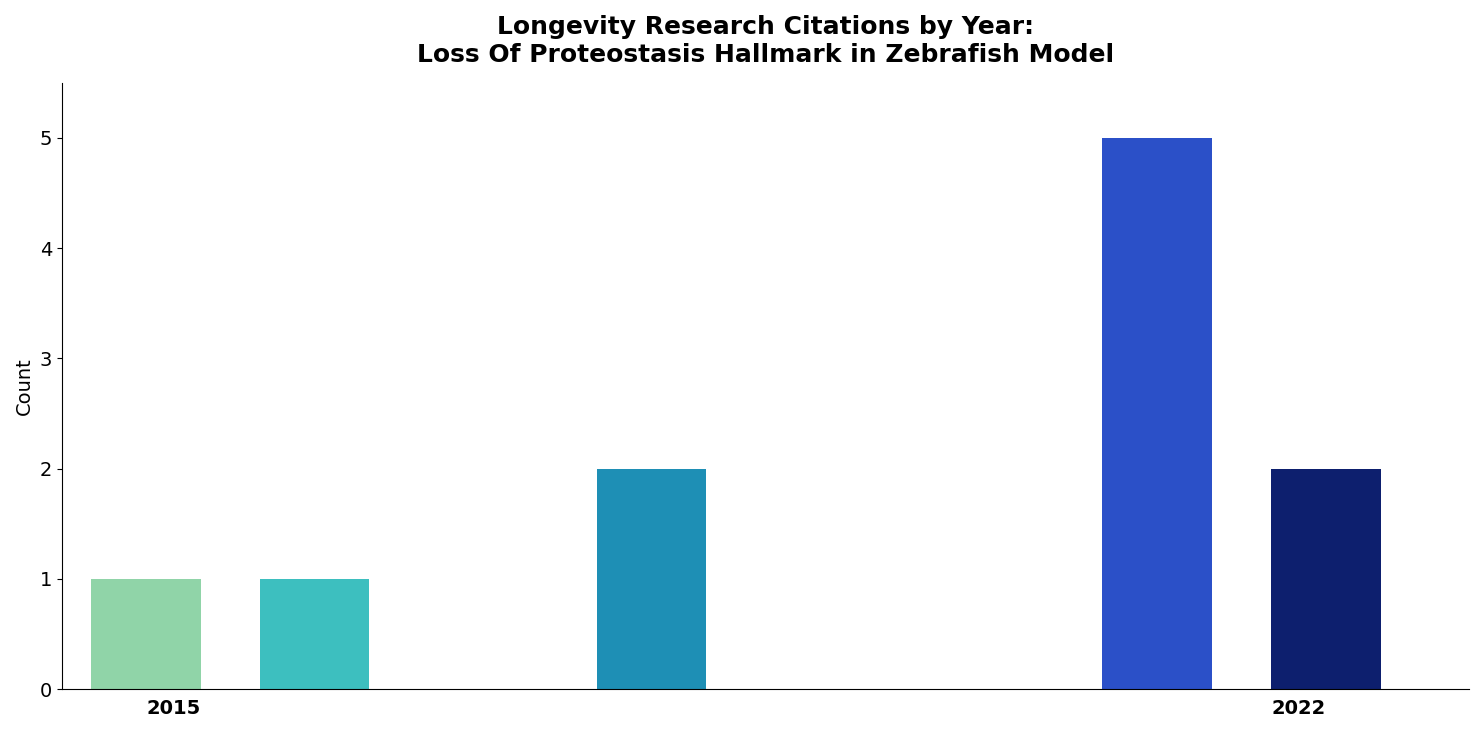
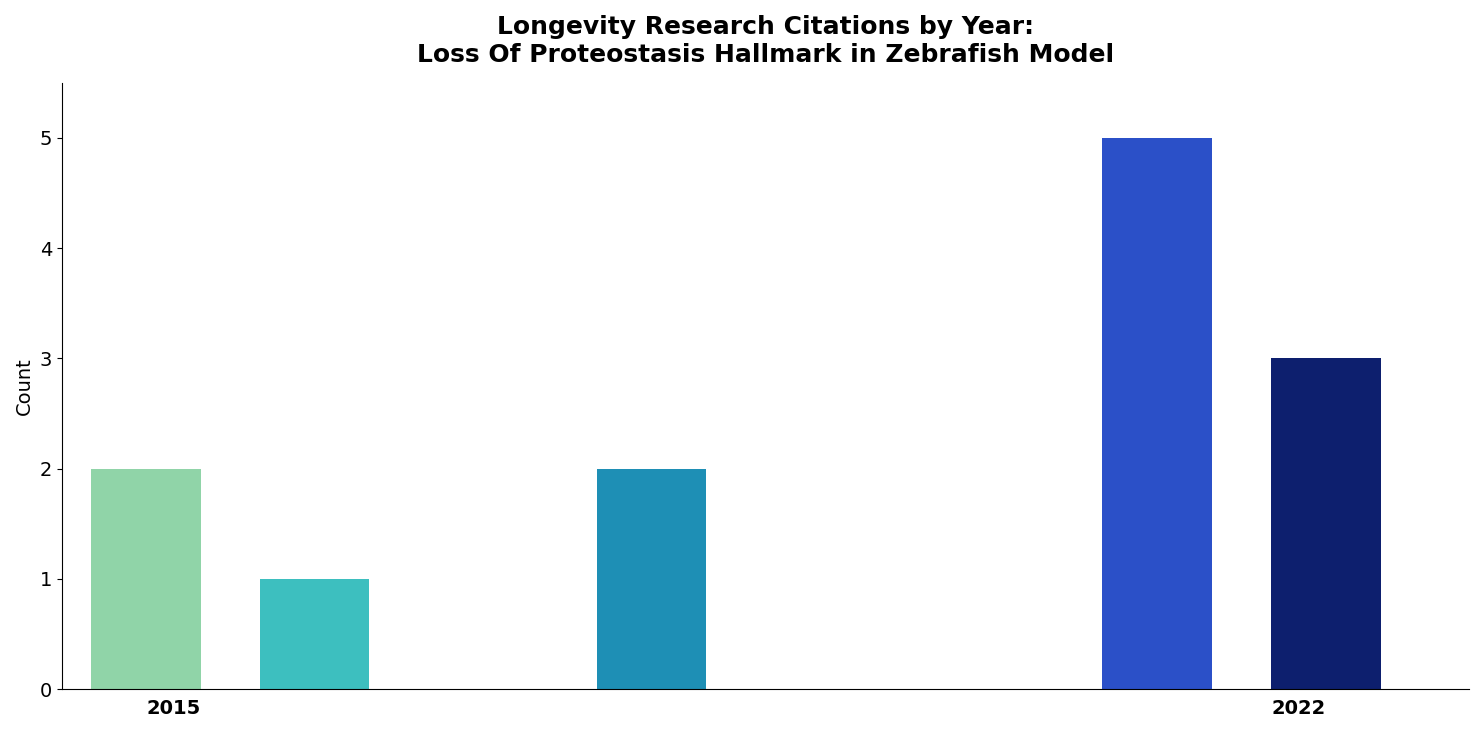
2015: 1 -> 2
2022: 2 -> 3
